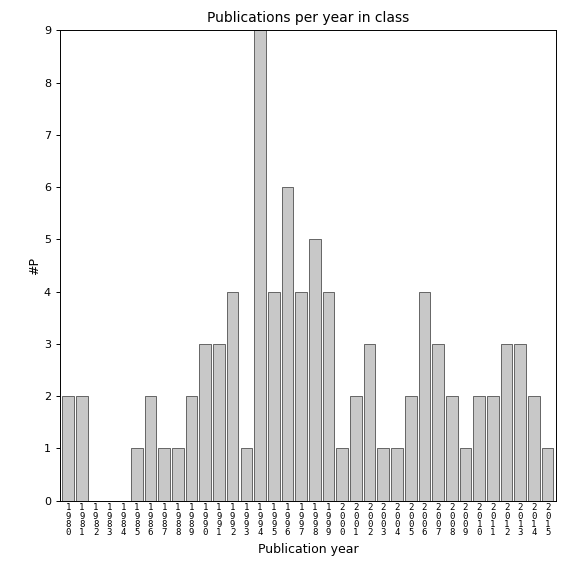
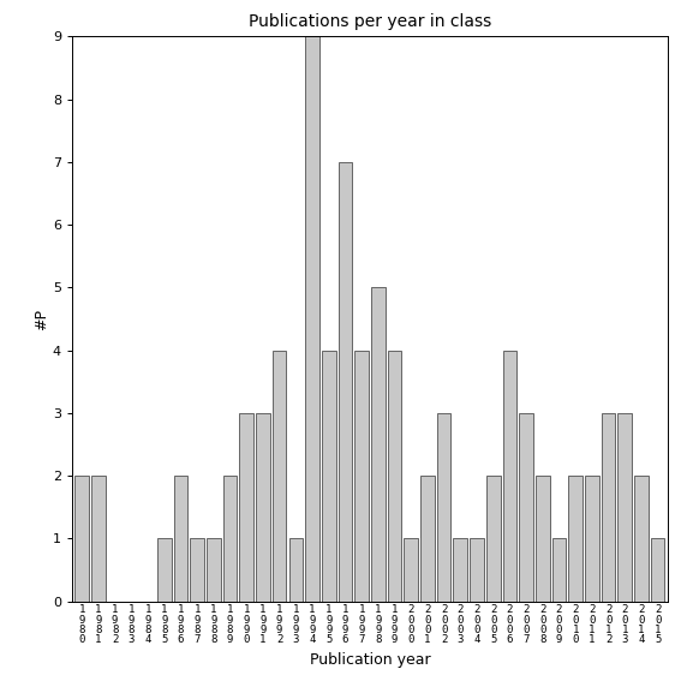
1 9 9 6: 6 -> 7
